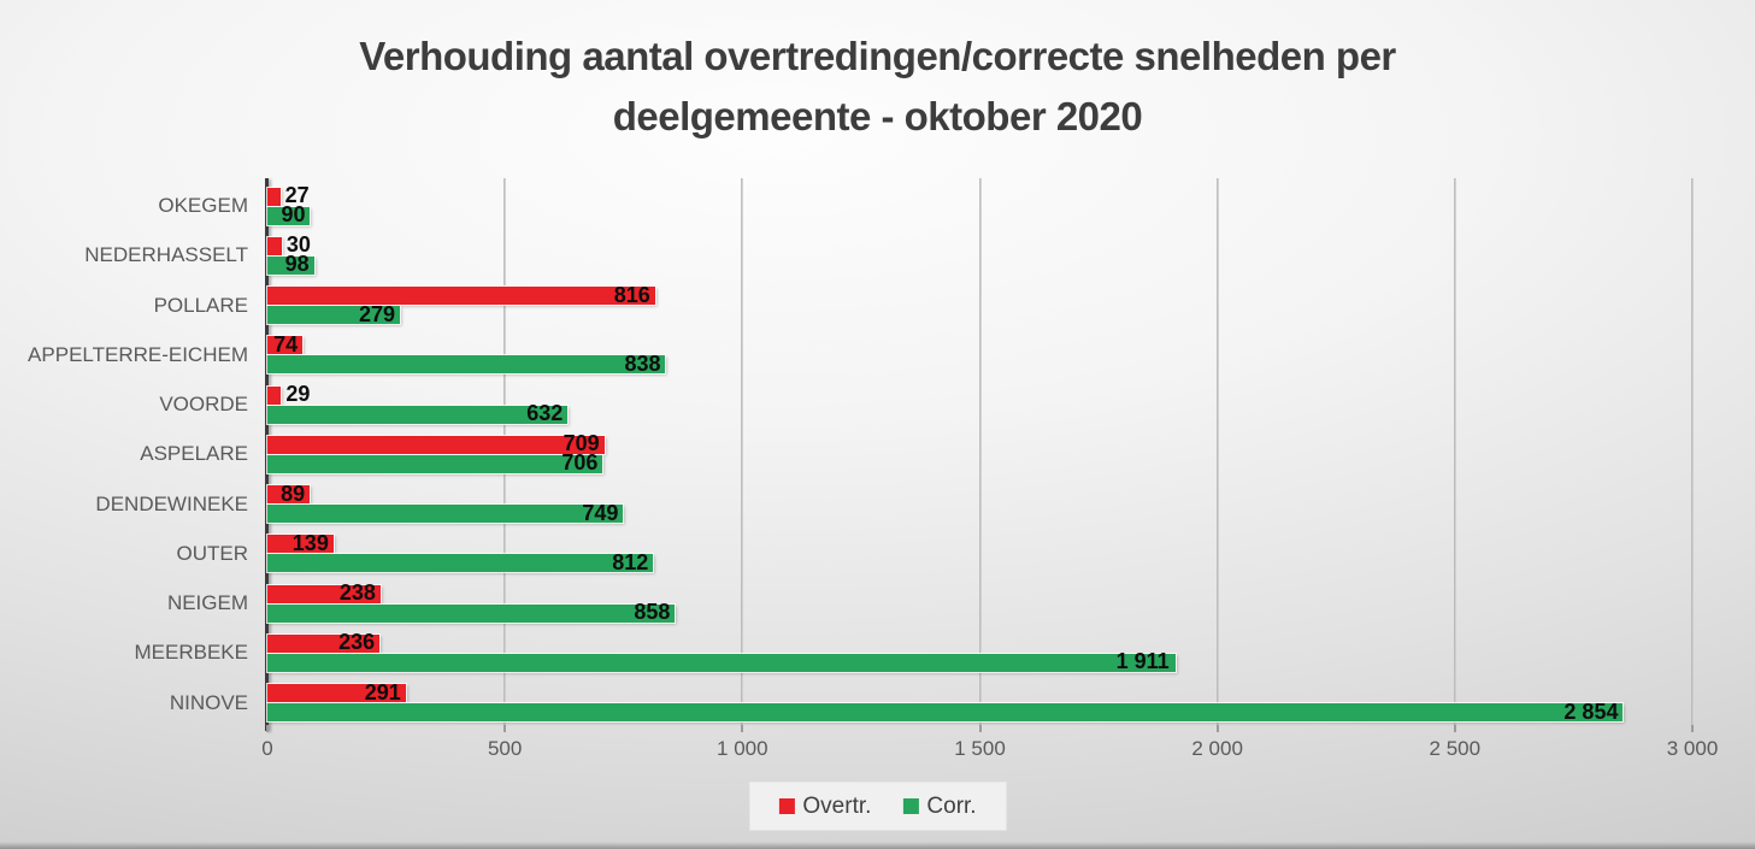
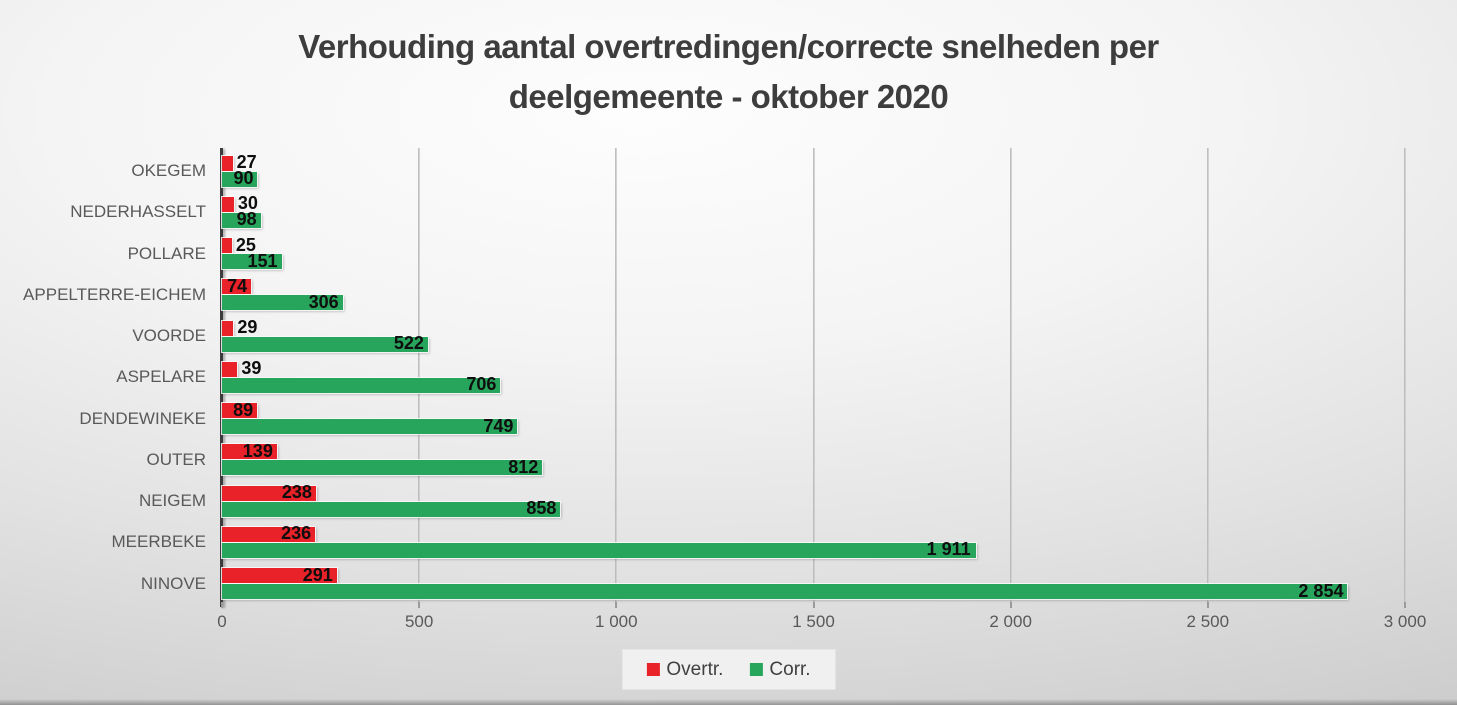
Overtr./POLLARE: 816 -> 25
Corr./POLLARE: 279 -> 151
Corr./APPELTERRE-EICHEM: 838 -> 306
Corr./VOORDE: 632 -> 522
Overtr./ASPELARE: 709 -> 39
